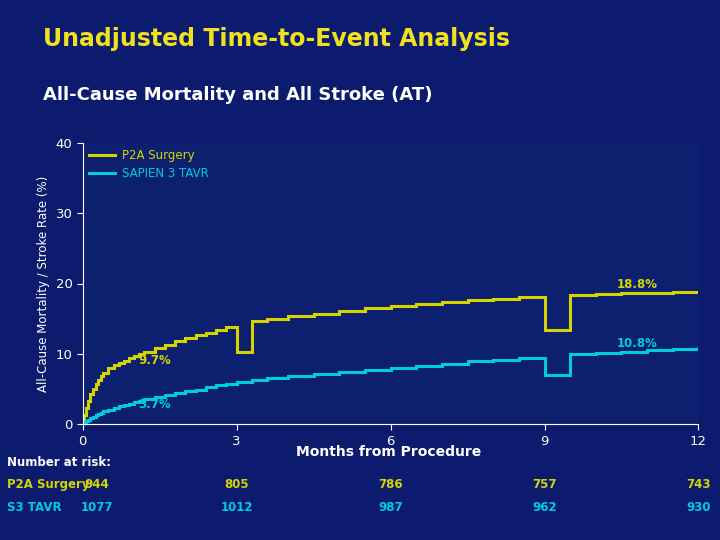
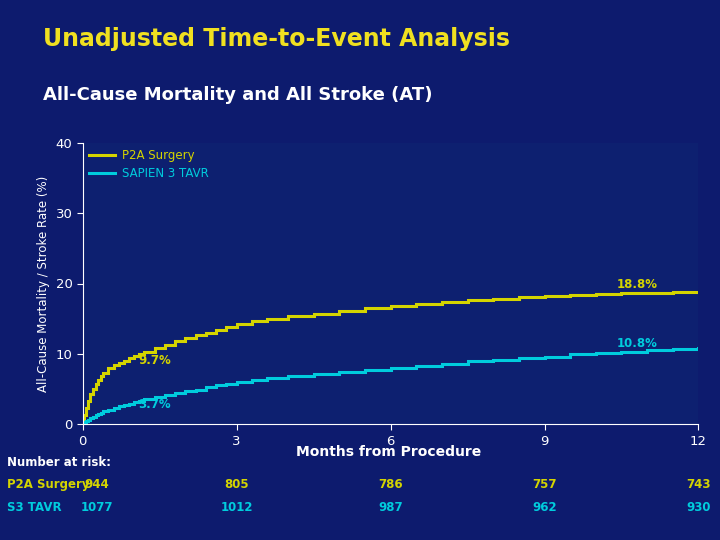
P2A Surgery/3: 10.2 -> 14.2
P2A Surgery/9: 13.4 -> 18.2
SAPIEN 3 TAVR/9: 7.0 -> 9.6
